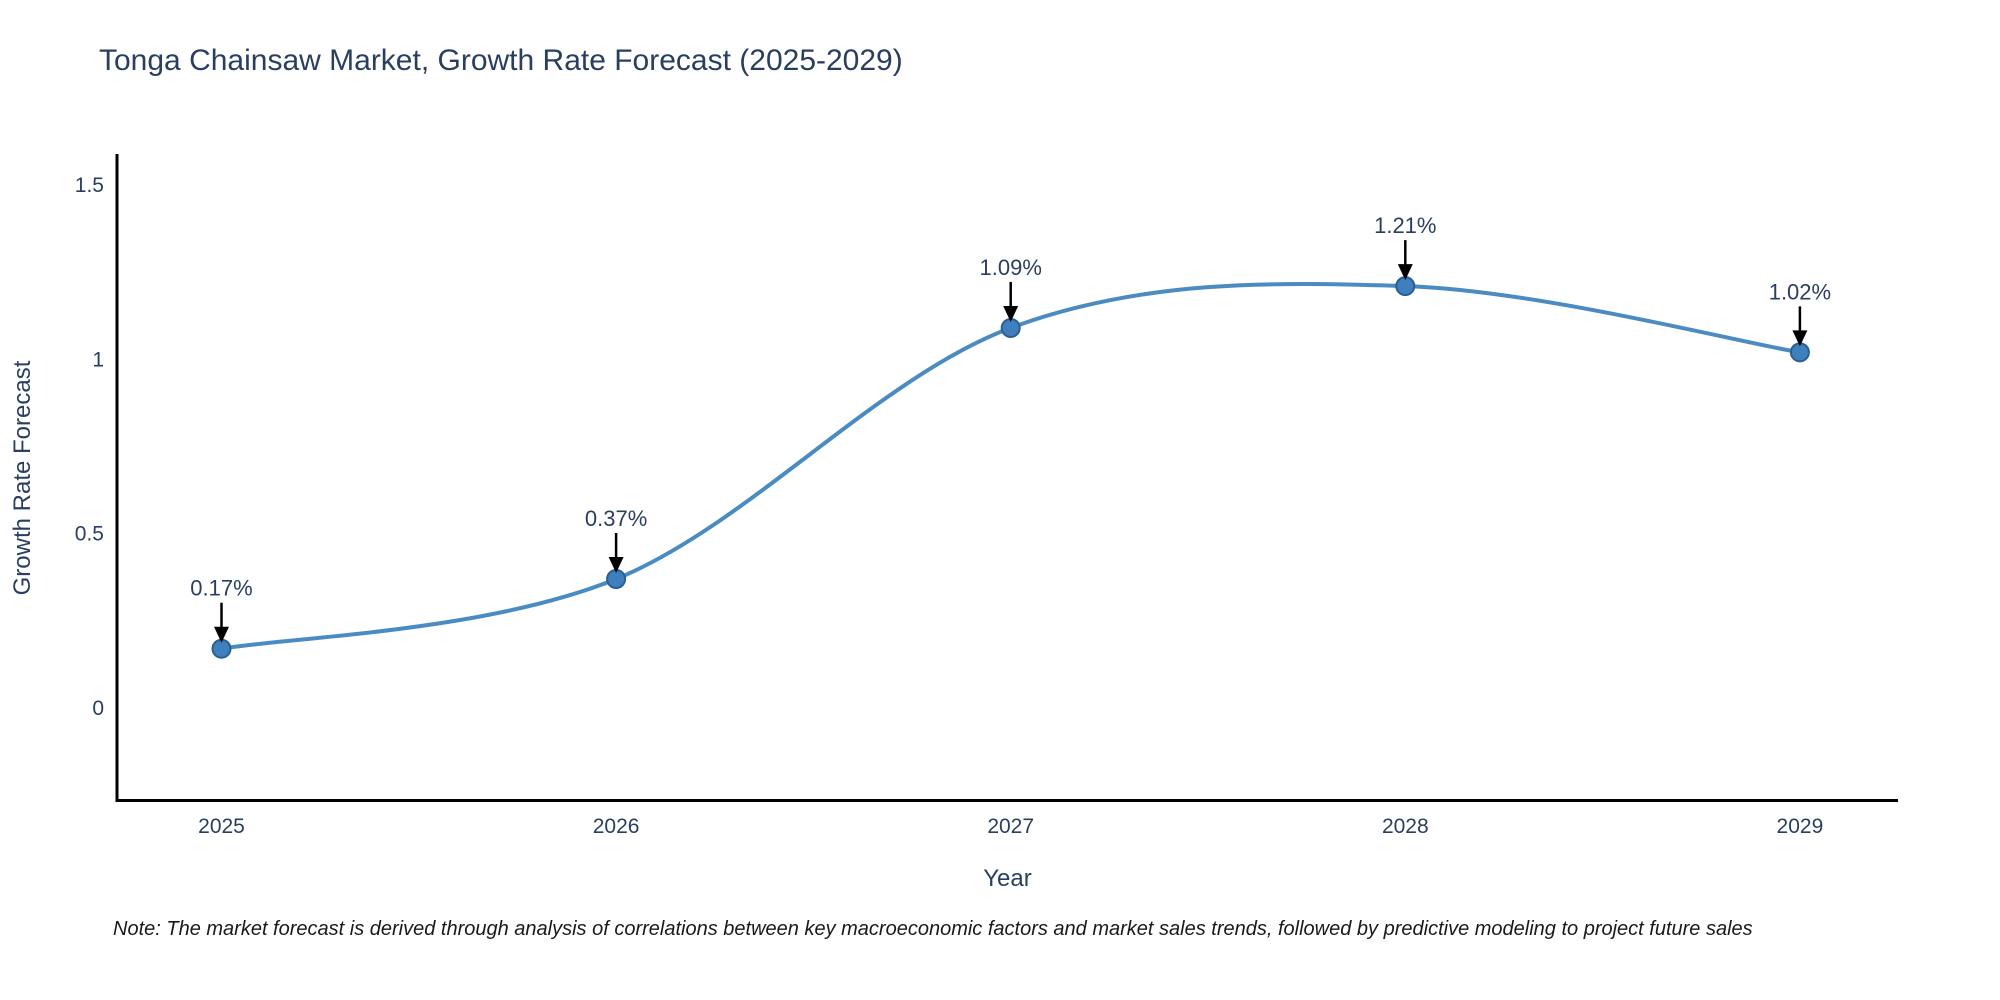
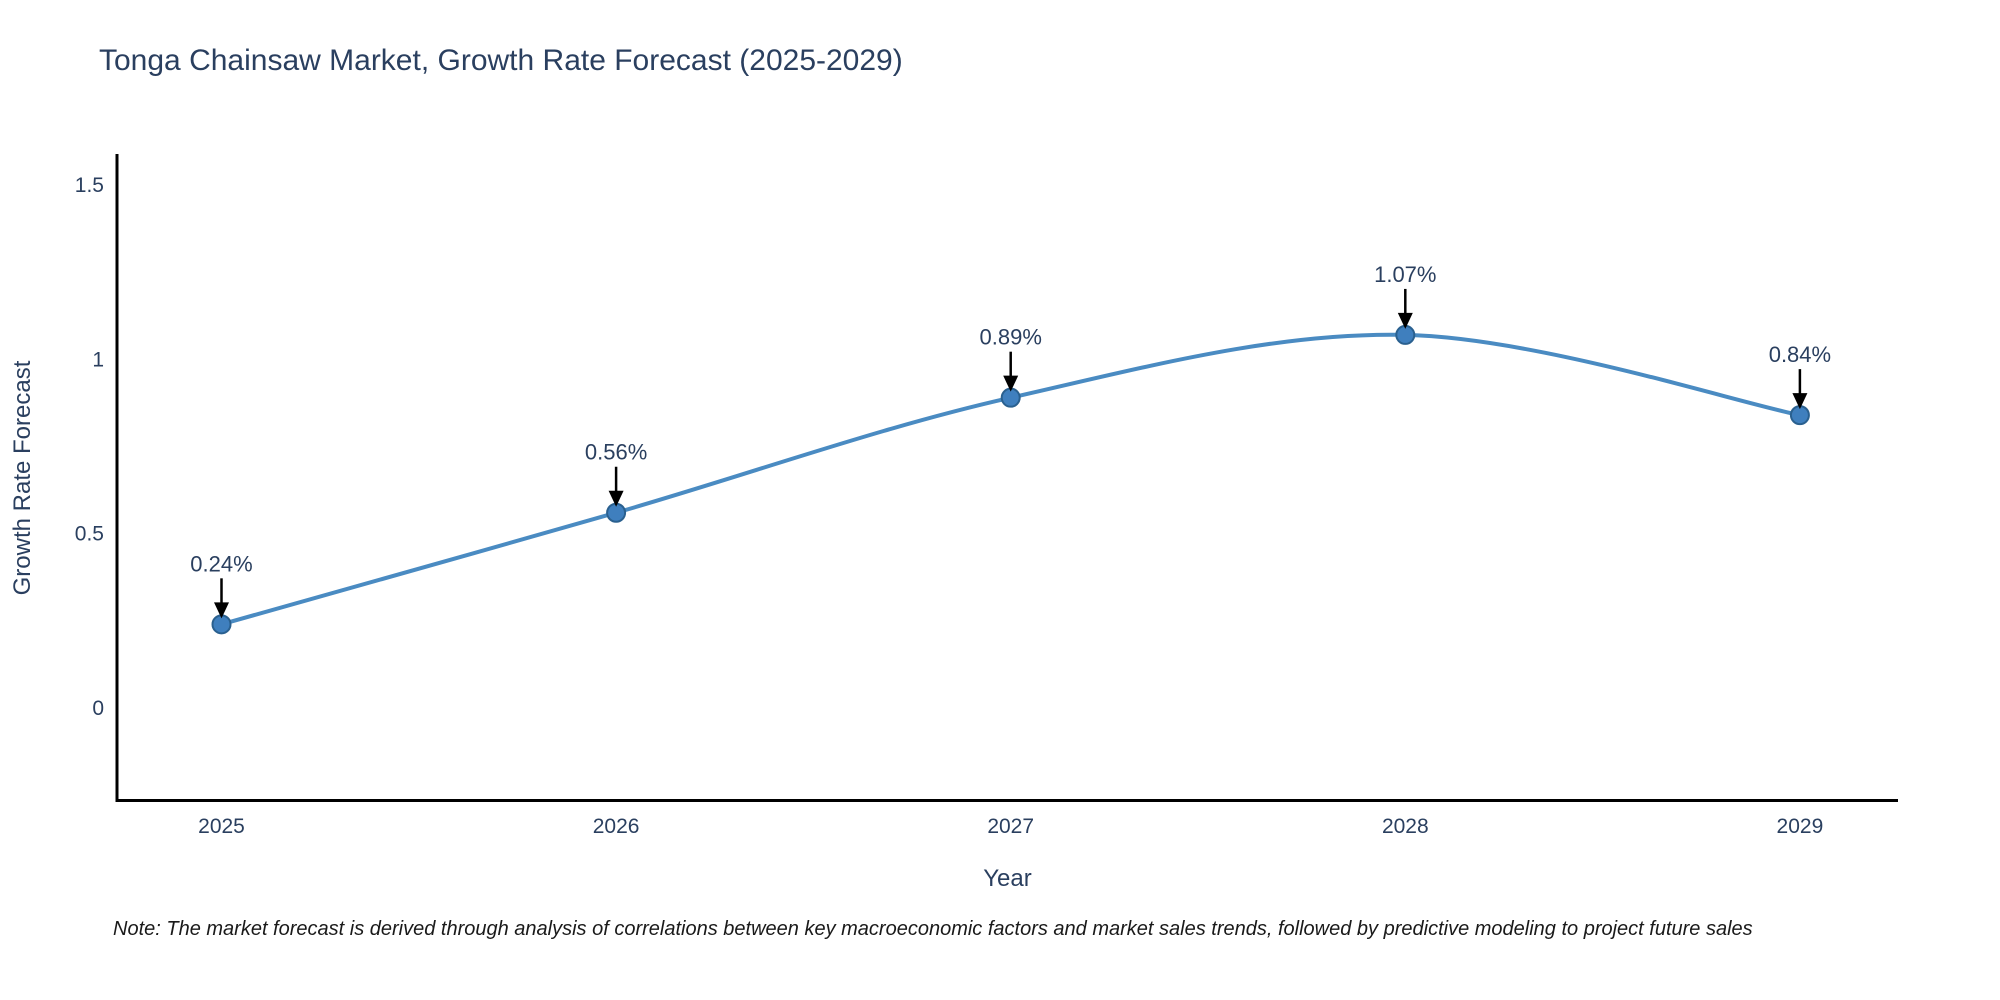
2025: 0.17% -> 0.24%
2026: 0.37% -> 0.56%
2027: 1.09% -> 0.89%
2028: 1.21% -> 1.07%
2029: 1.02% -> 0.84%
